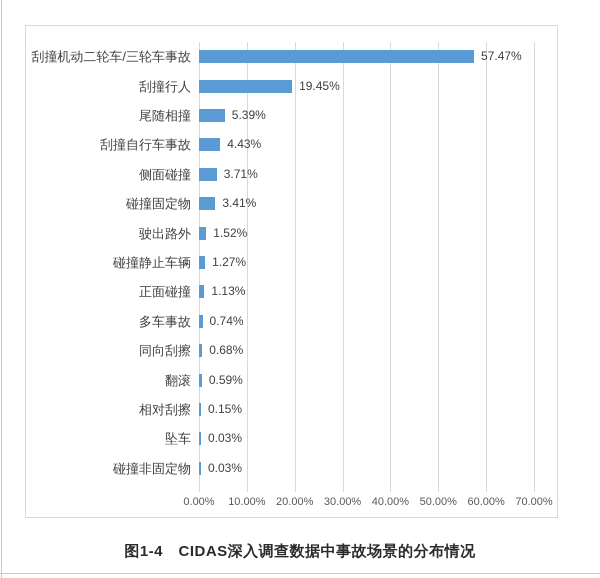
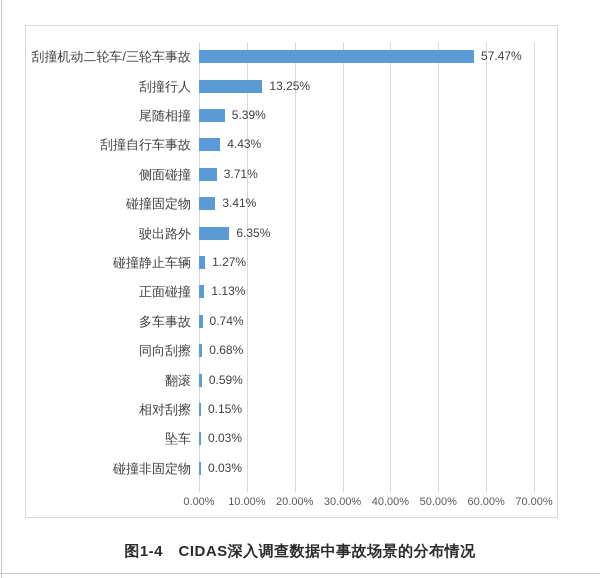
刮撞行人: 19.45% -> 13.25%
驶出路外: 1.52% -> 6.35%
